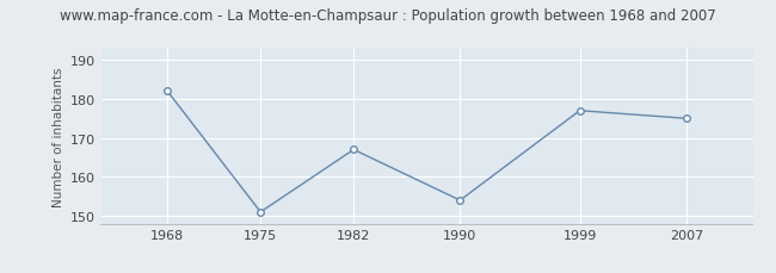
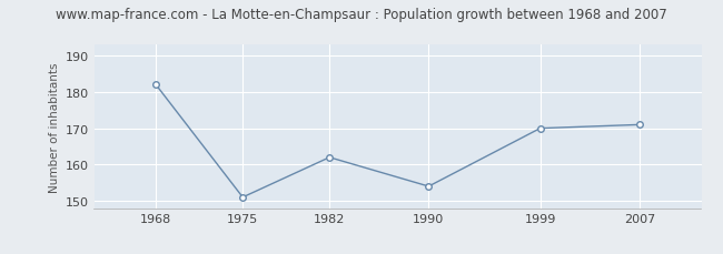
1982: 167 -> 162
1999: 177 -> 170
2007: 175 -> 171
